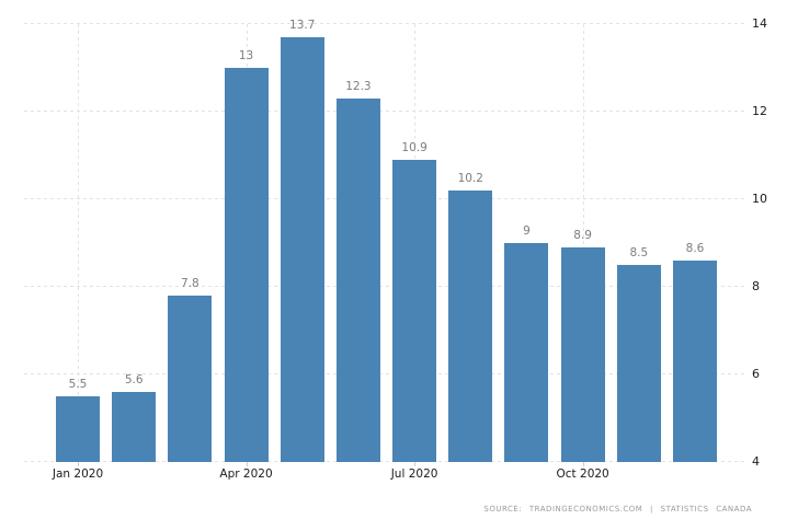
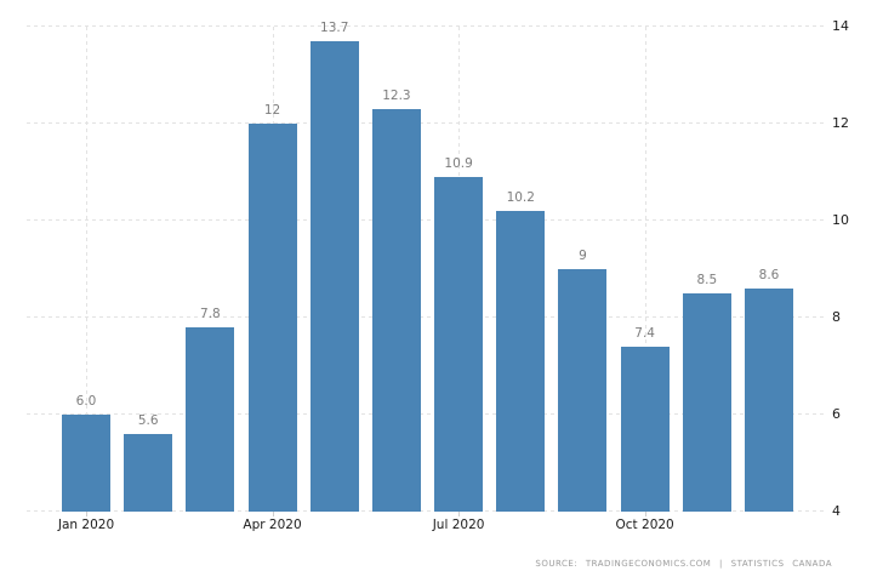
Jan 2020: 5.5 -> 6.0
Apr 2020: 13 -> 12
Oct 2020: 8.9 -> 7.4
